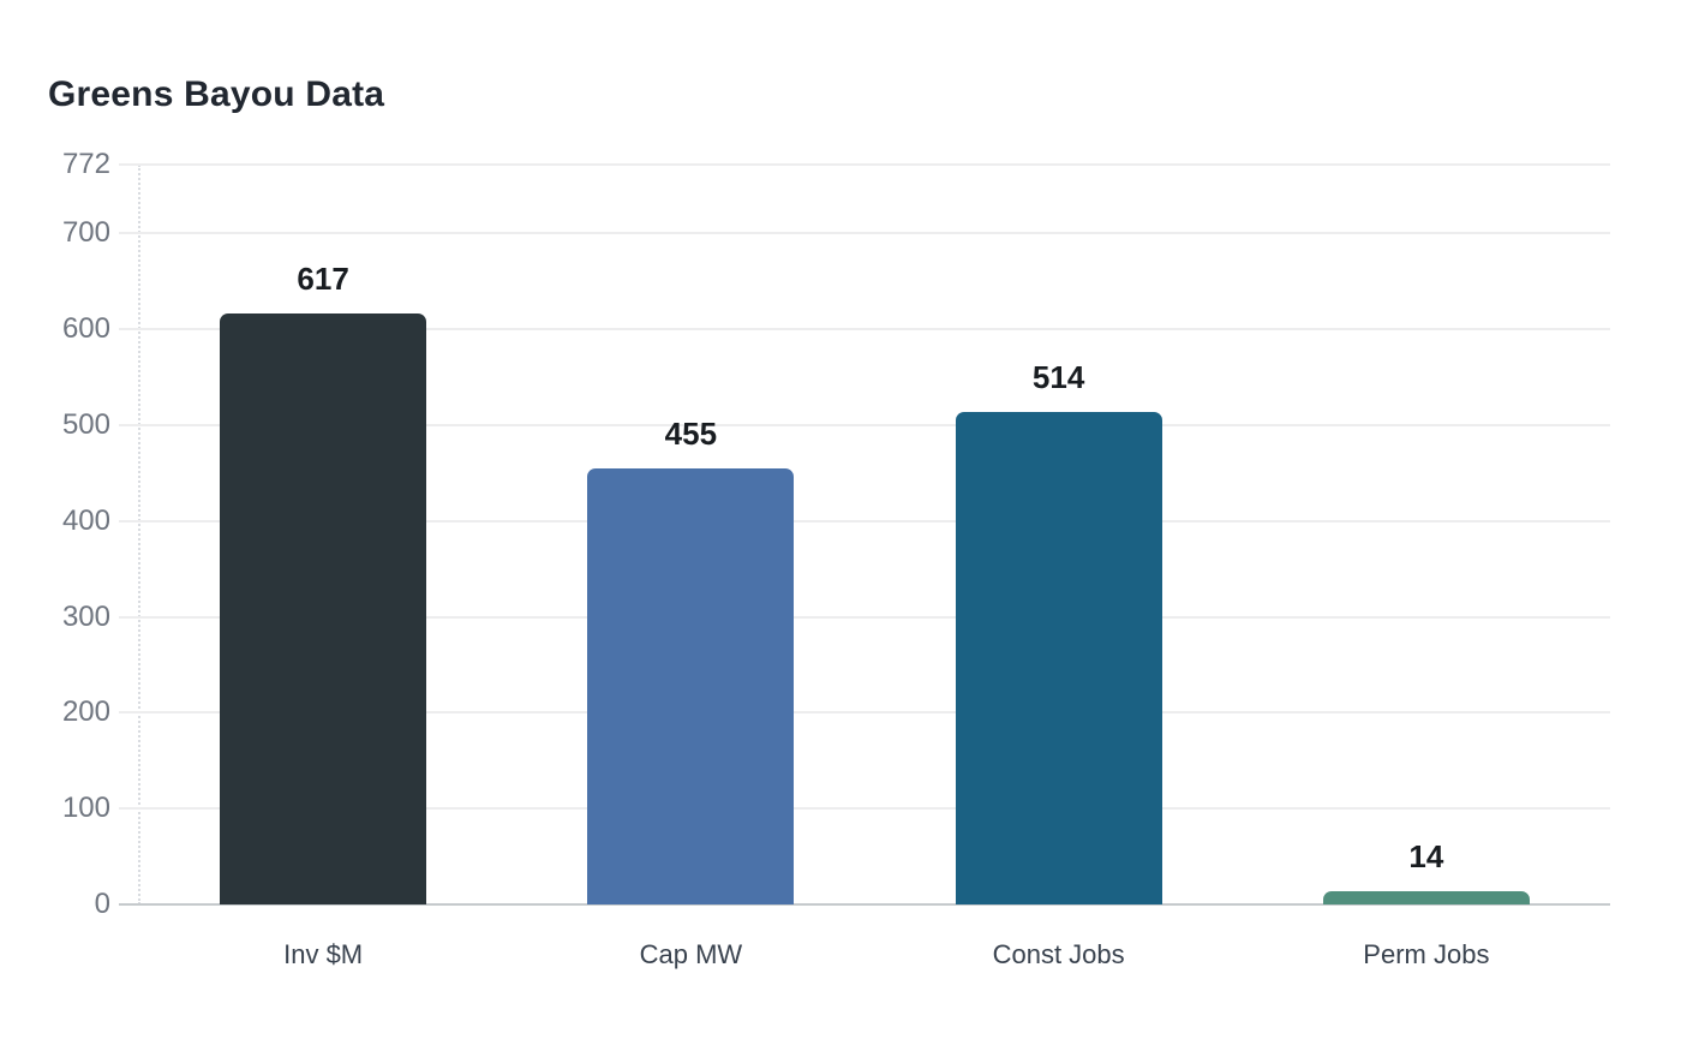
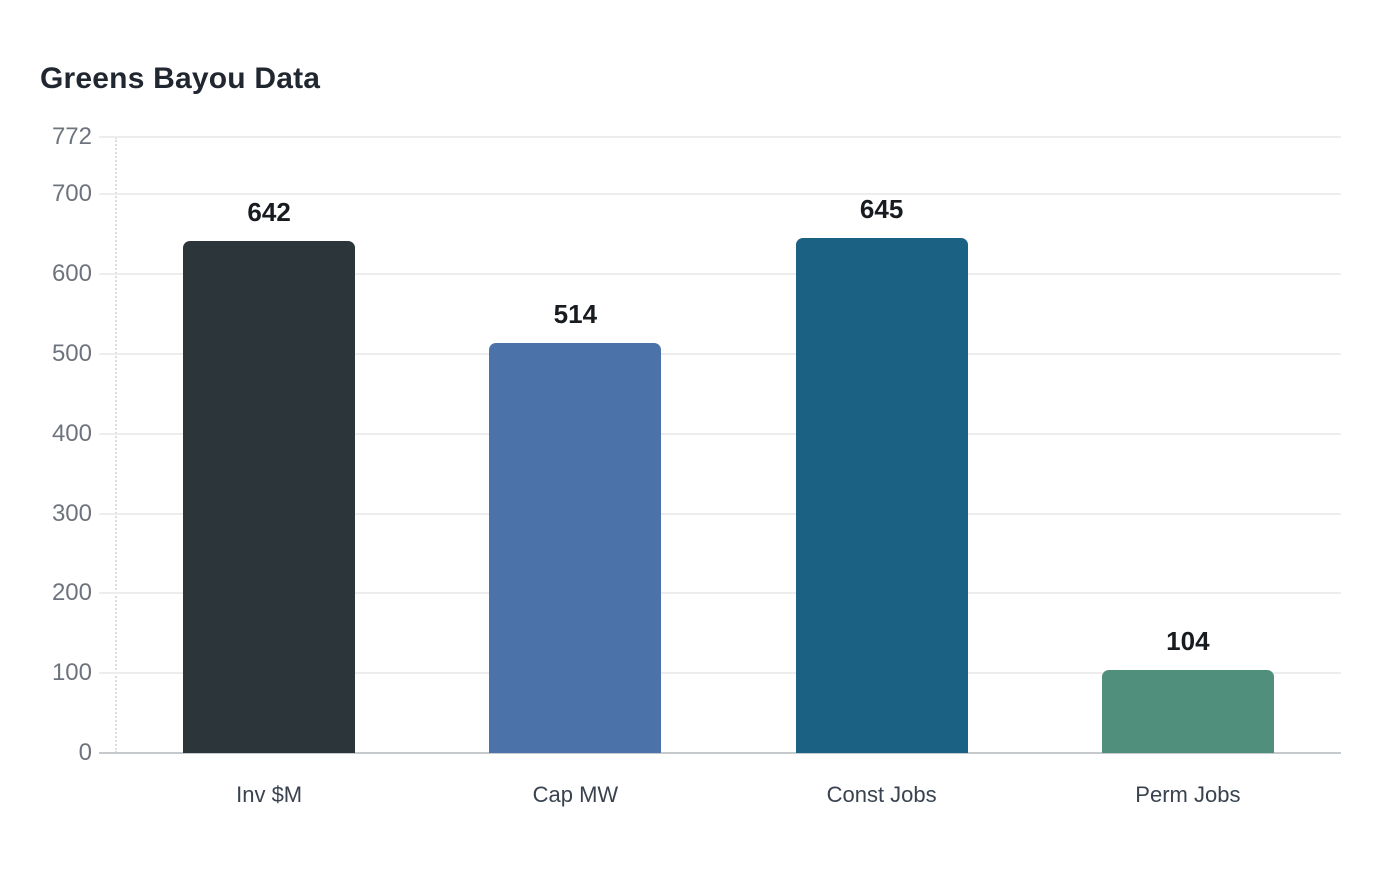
Inv $M: 617 -> 642
Cap MW: 455 -> 514
Const Jobs: 514 -> 645
Perm Jobs: 14 -> 104
